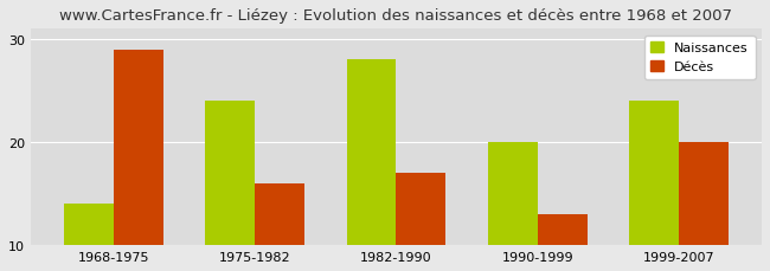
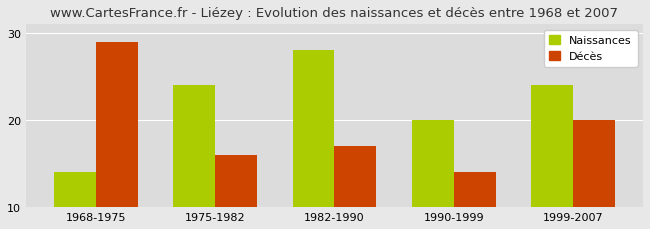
Décès/1990-1999: 13 -> 14
